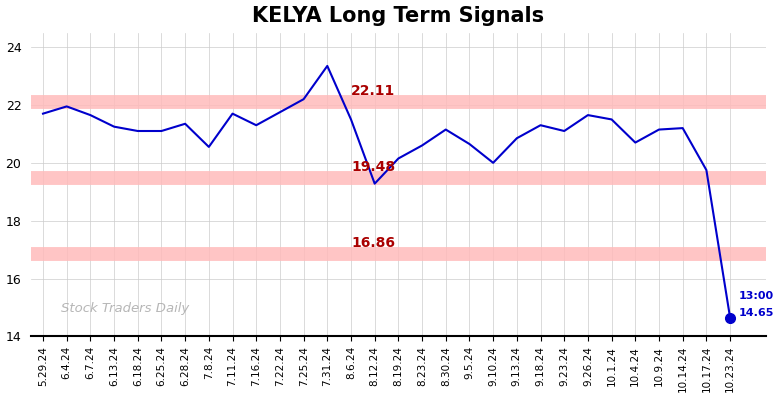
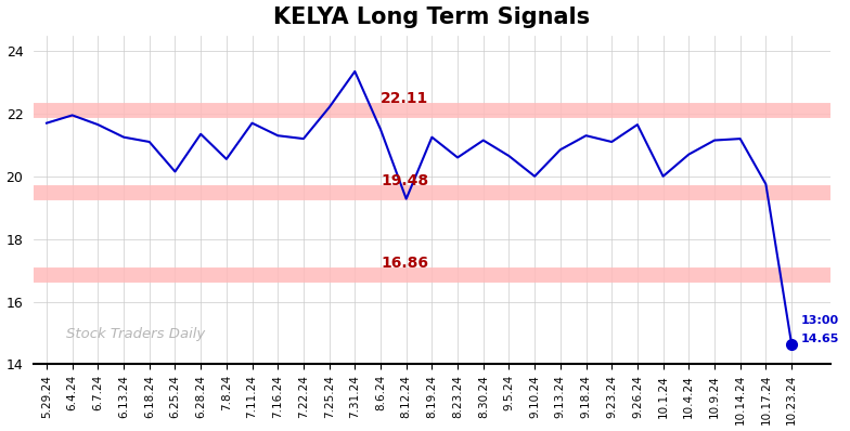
6.25.24: 21.10 -> 20.15
7.22.24: 21.75 -> 21.20
8.19.24: 20.15 -> 21.25
10.1.24: 21.50 -> 20.00
